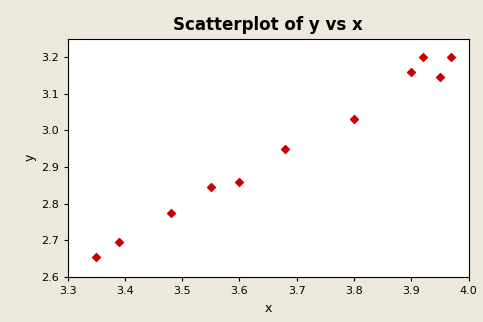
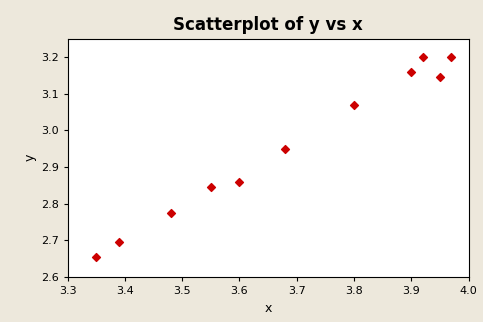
3.8: 3.030 -> 3.070
